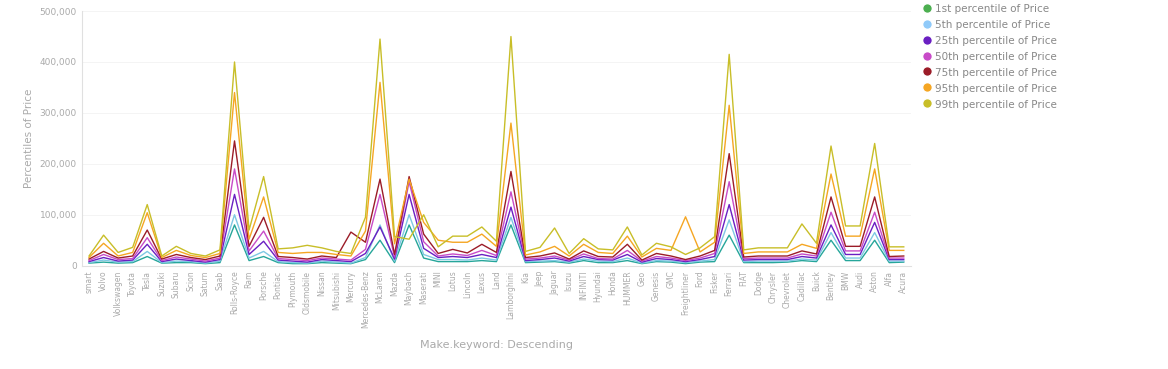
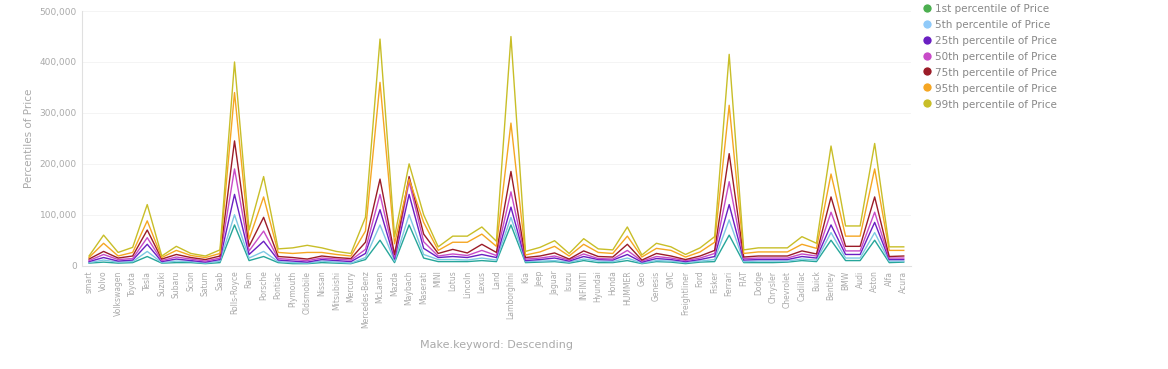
95th percentile of Price/Tesla: 104,000 -> 88,000
75th percentile of Price/Mercury: 66,000 -> 14,000
25th percentile of Price/McLaren: 76,000 -> 110,000
99th percentile of Price/Maybach: 52,000 -> 200,000
95th percentile of Price/MINI: 50,000 -> 30,000
99th percentile of Price/Jaguar: 74,000 -> 49,000
95th percentile of Price/Freightliner: 96,000 -> 17,000
99th percentile of Price/Cadillac: 82,000 -> 57,000
